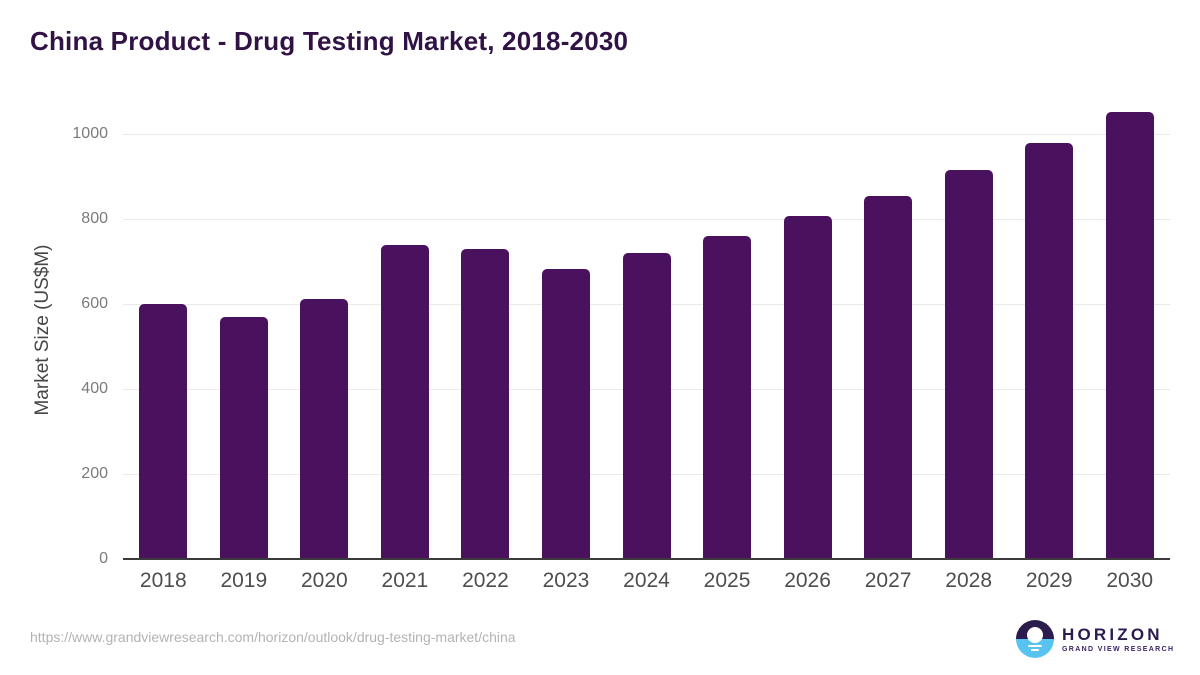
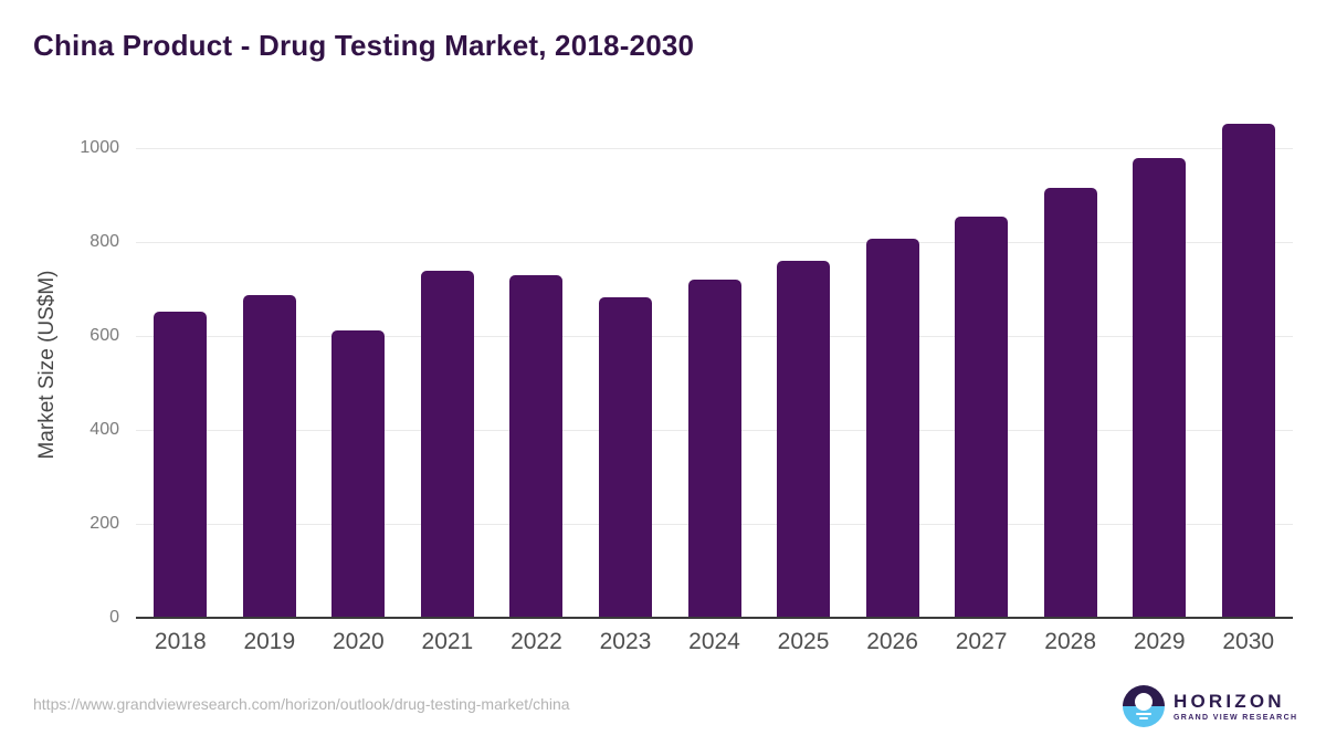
2018: 600 -> 650
2019: 570 -> 690
